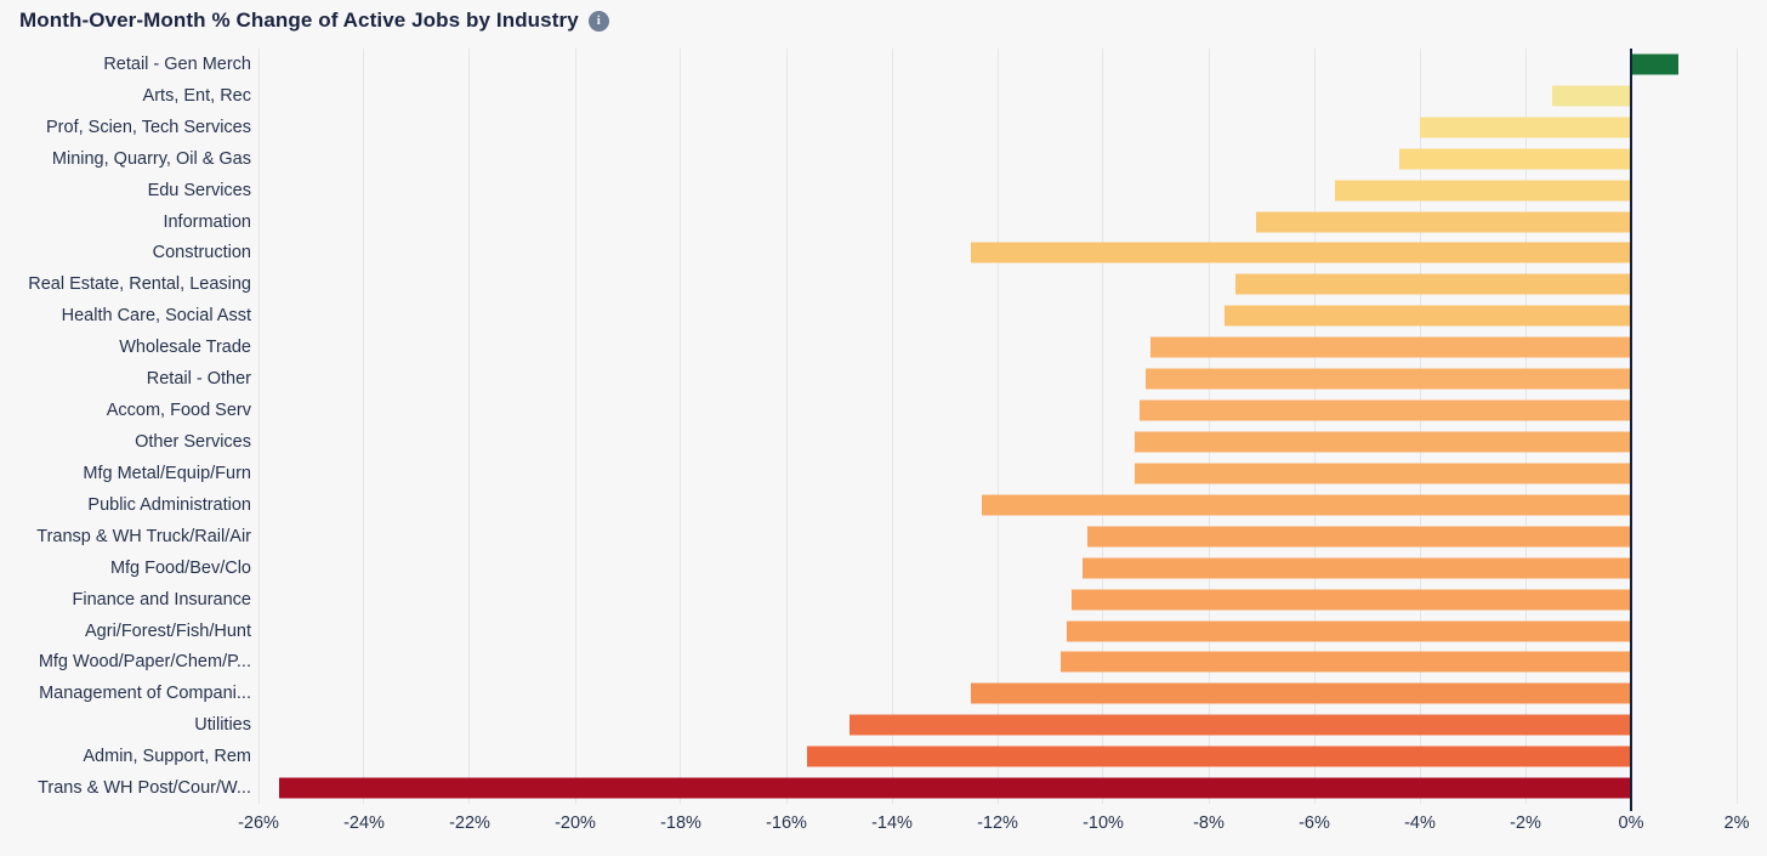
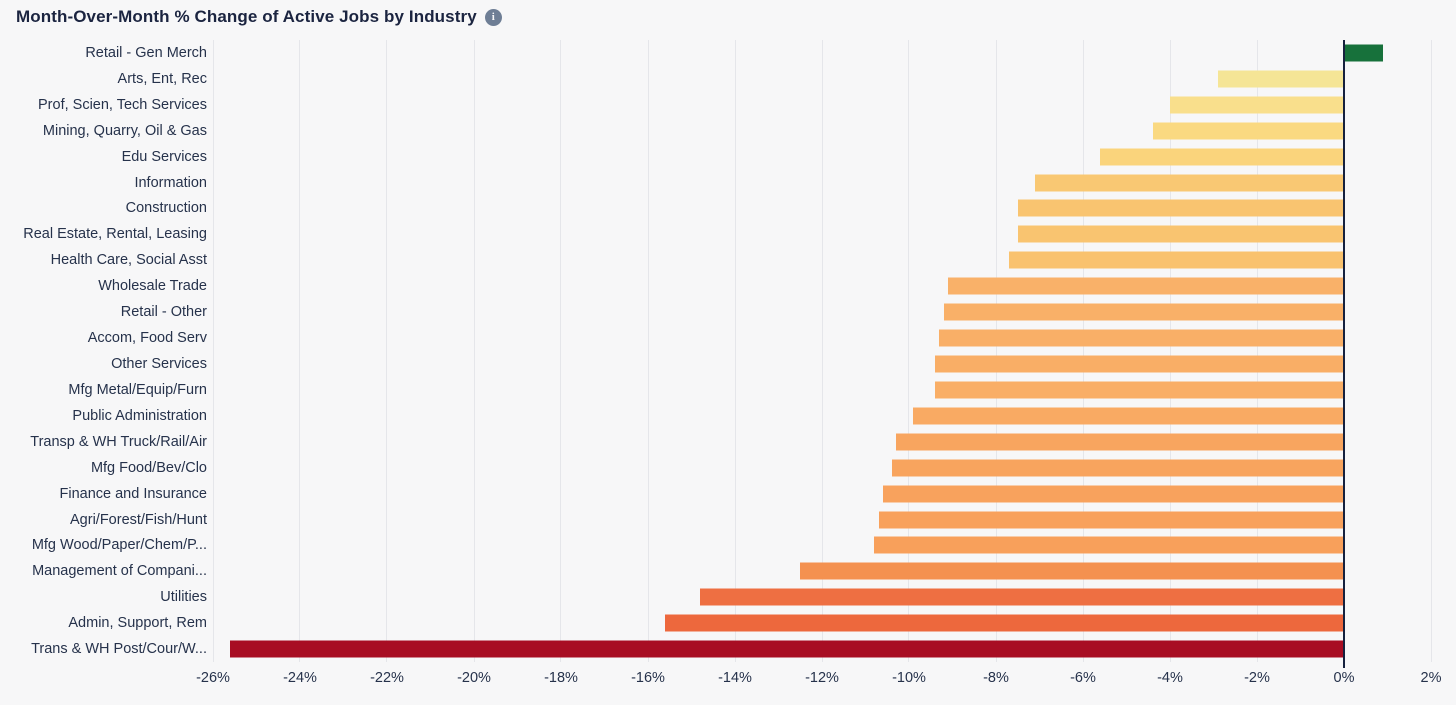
Arts, Ent, Rec: -1.5% -> -2.9%
Construction: -12.5% -> -7.5%
Public Administration: -12.3% -> -9.9%
